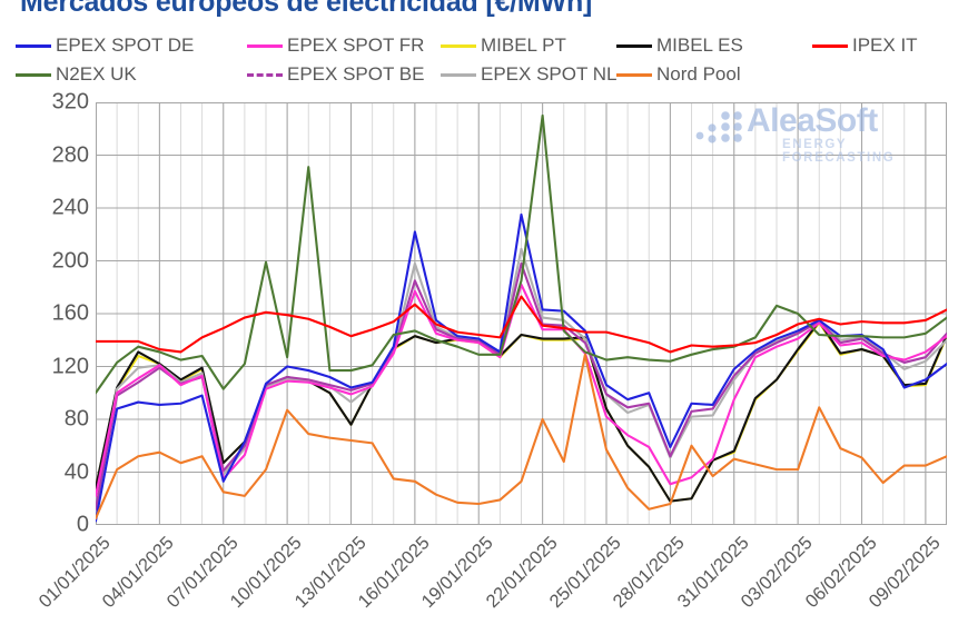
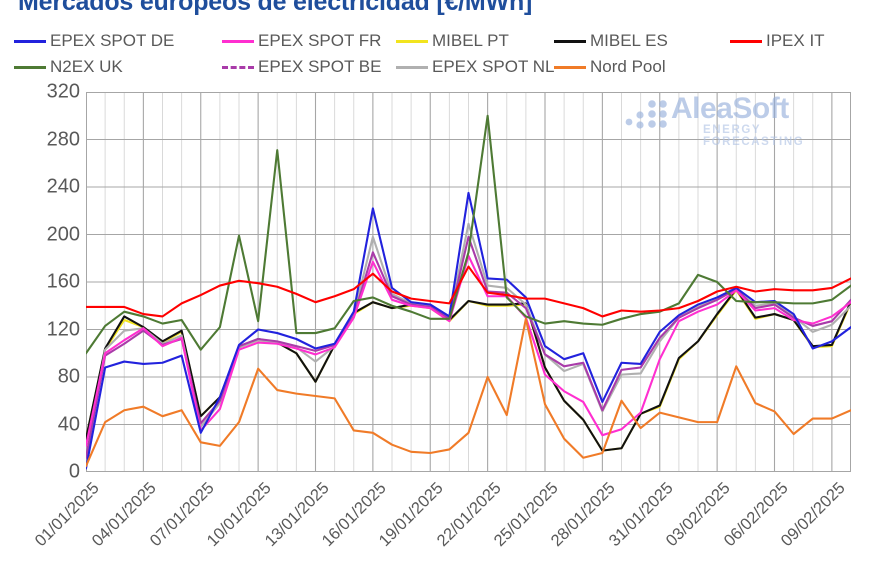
N2EX UK/22/01/2025: 310 -> 300
